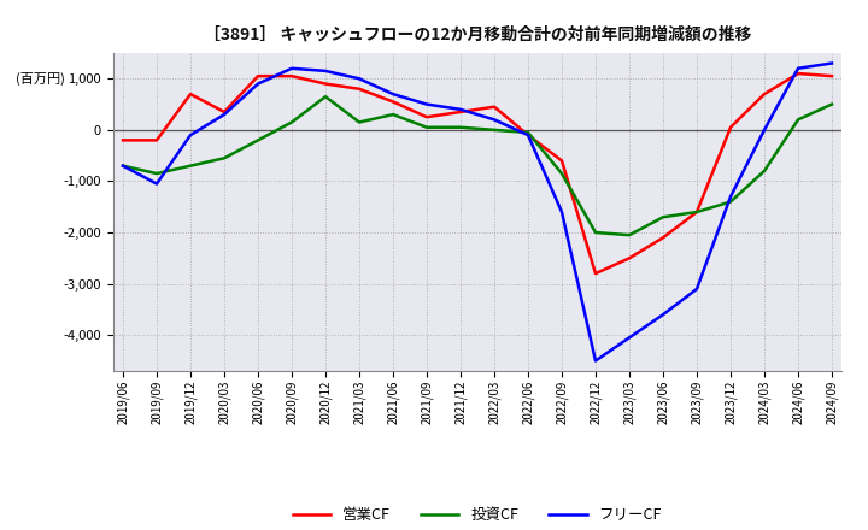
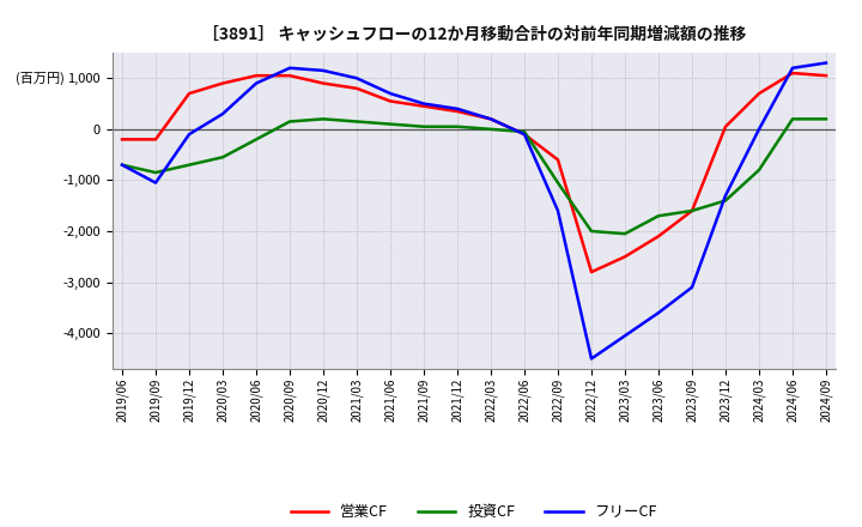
営業CF/2020/03: 350 -> 900
投資CF/2020/12: 650 -> 200
投資CF/2021/06: 300 -> 100
営業CF/2021/09: 250 -> 450
営業CF/2022/03: 450 -> 200
投資CF/2022/09: -850 -> -1,050
投資CF/2024/09: 500 -> 200
